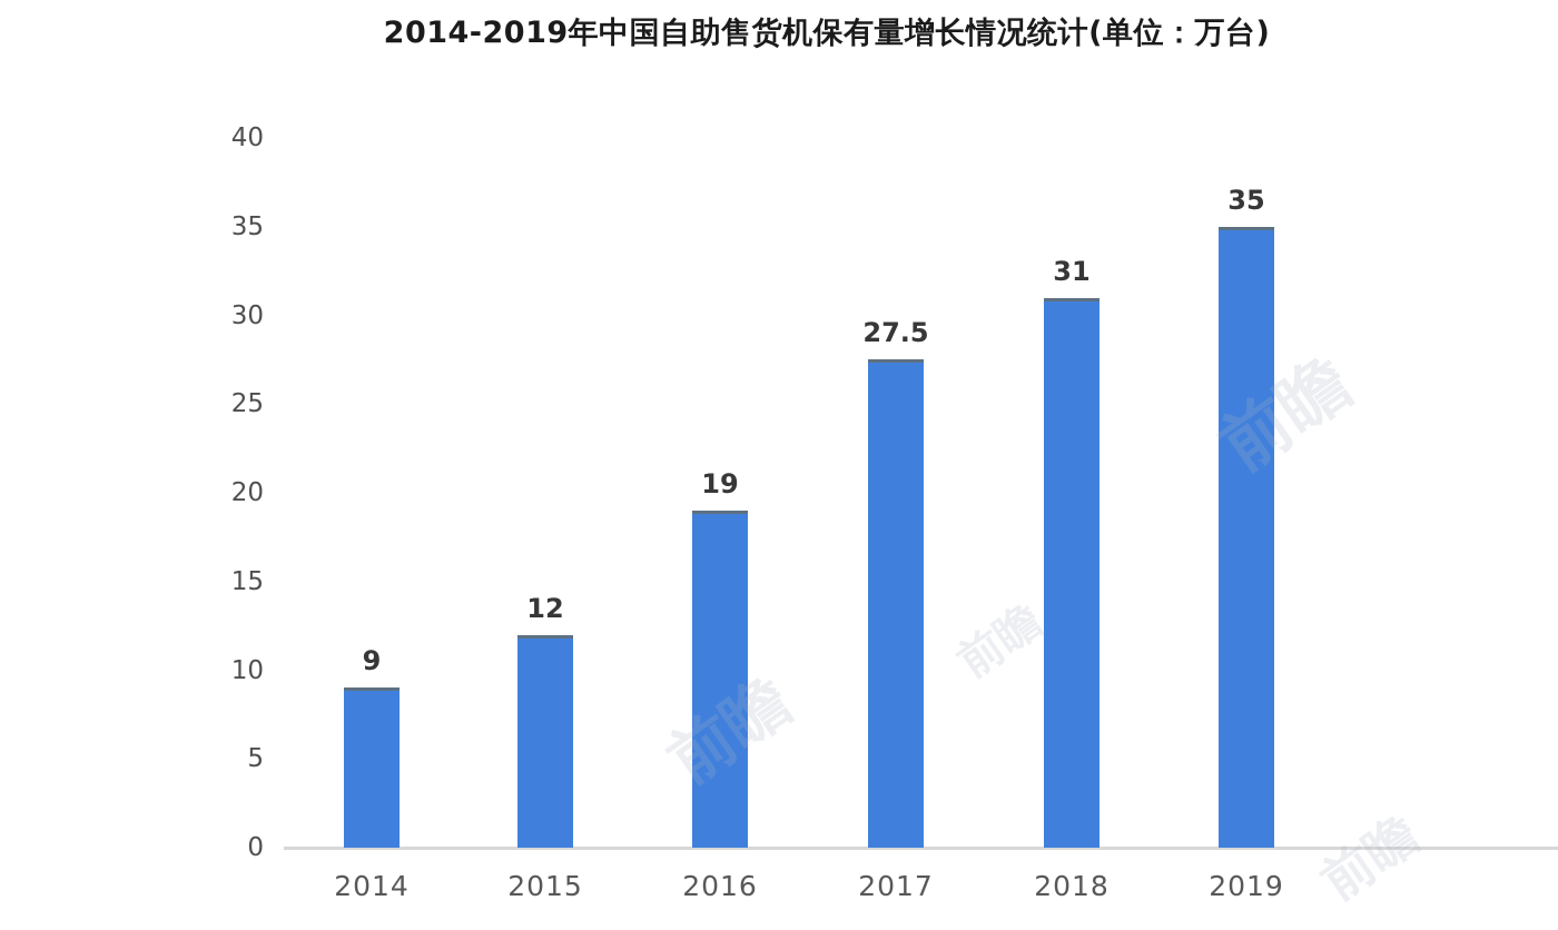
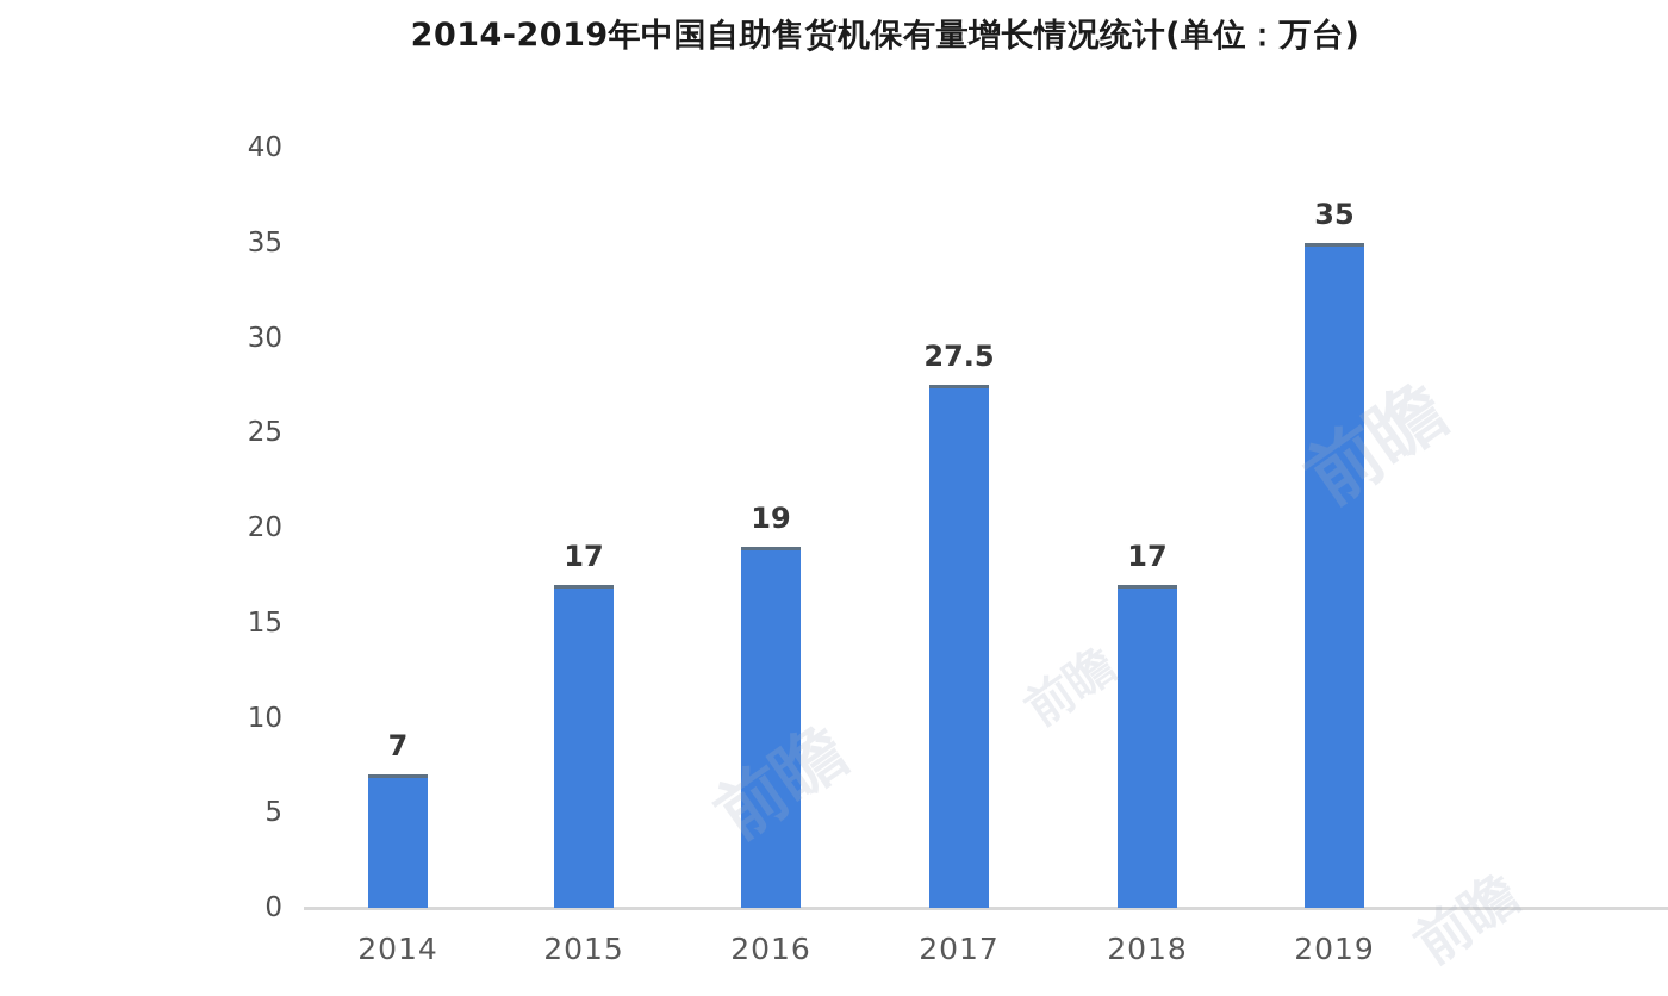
2014: 9 -> 7
2015: 12 -> 17
2018: 31 -> 17
